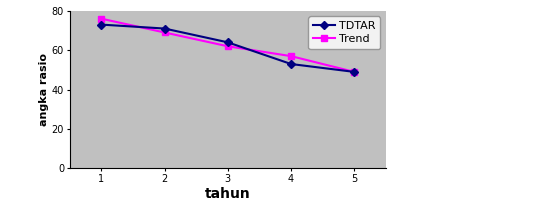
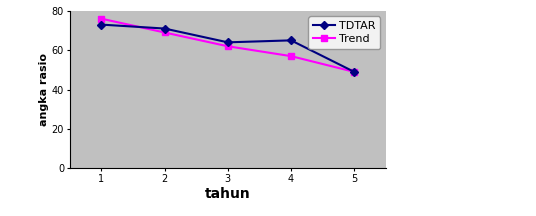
TDTAR/4: 53 -> 65
